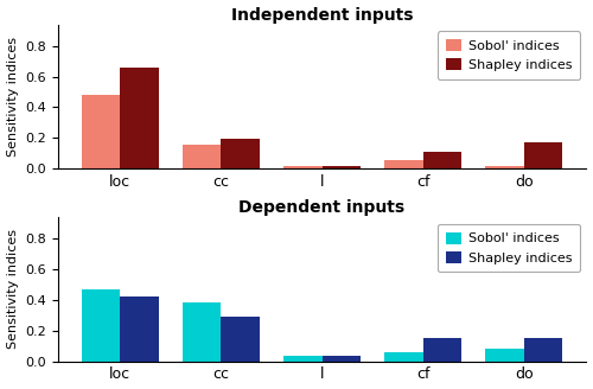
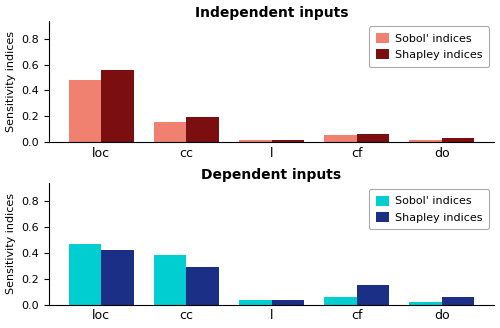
Independent inputs/Shapley indices/loc: 0.66 -> 0.56
Independent inputs/Shapley indices/cf: 0.11 -> 0.07
Independent inputs/Shapley indices/do: 0.17 -> 0.03
Dependent inputs/Sobol' indices/do: 0.08 -> 0.02
Dependent inputs/Shapley indices/do: 0.15 -> 0.06
